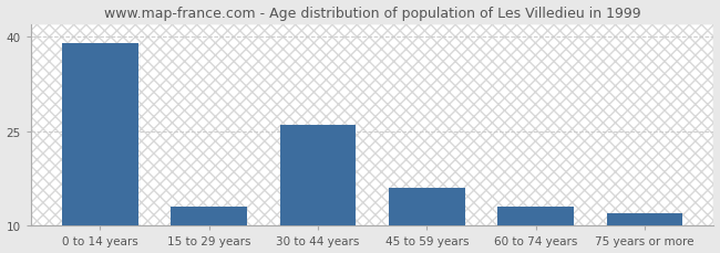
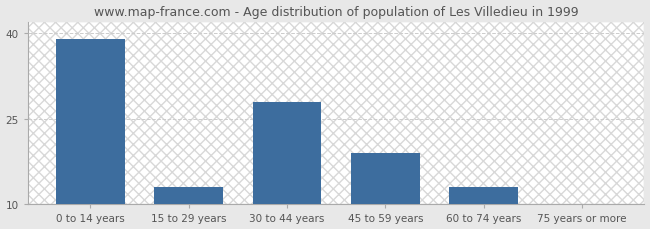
30 to 44 years: 26 -> 28
45 to 59 years: 16 -> 19
75 years or more: 12 -> 10
